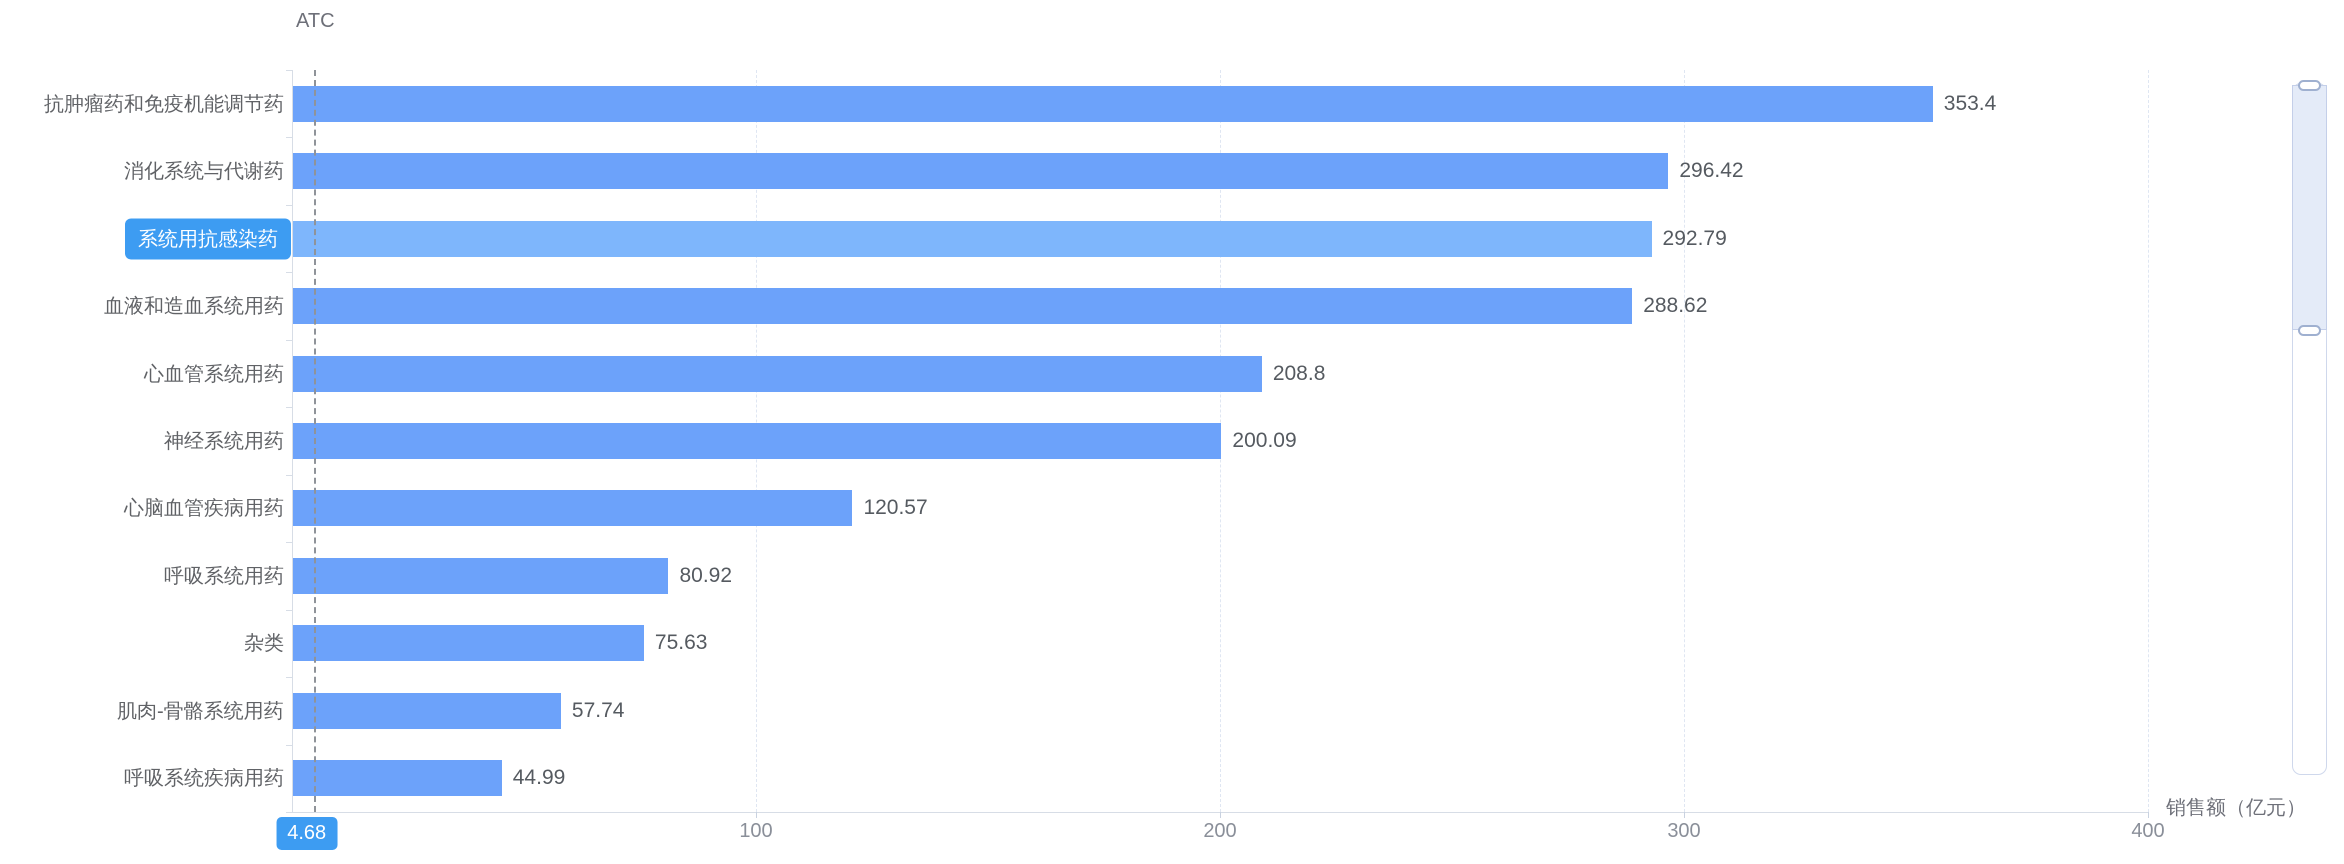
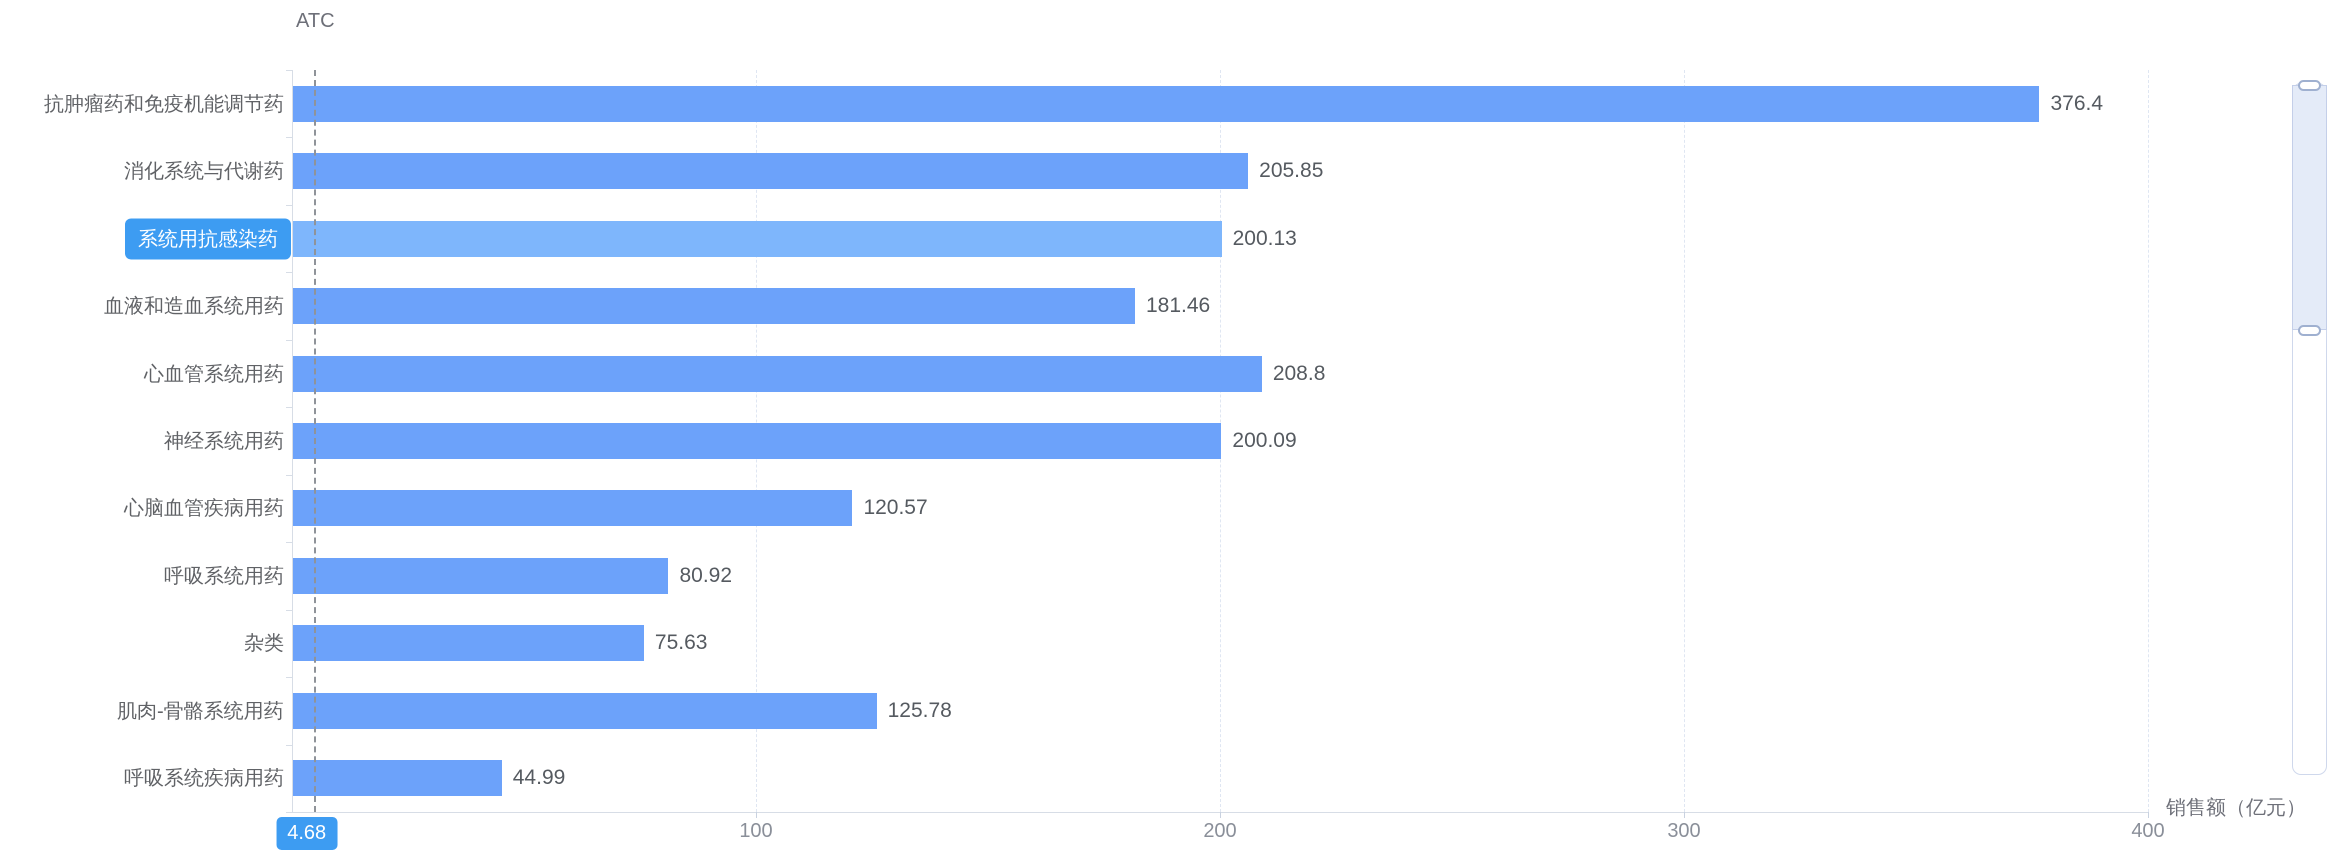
抗肿瘤药和免疫机能调节药: 353.4 -> 376.4
消化系统与代谢药: 296.42 -> 205.85
系统用抗感染药: 292.79 -> 200.13
血液和造血系统用药: 288.62 -> 181.46
肌肉-骨骼系统用药: 57.74 -> 125.78
